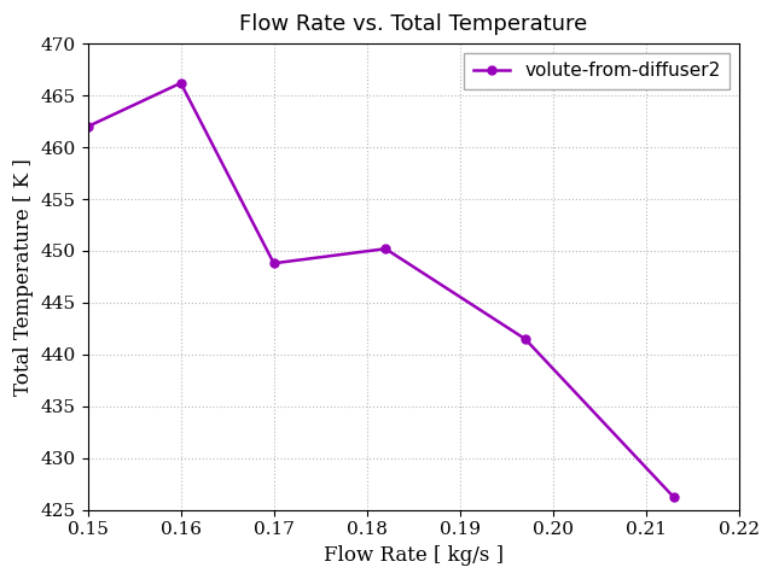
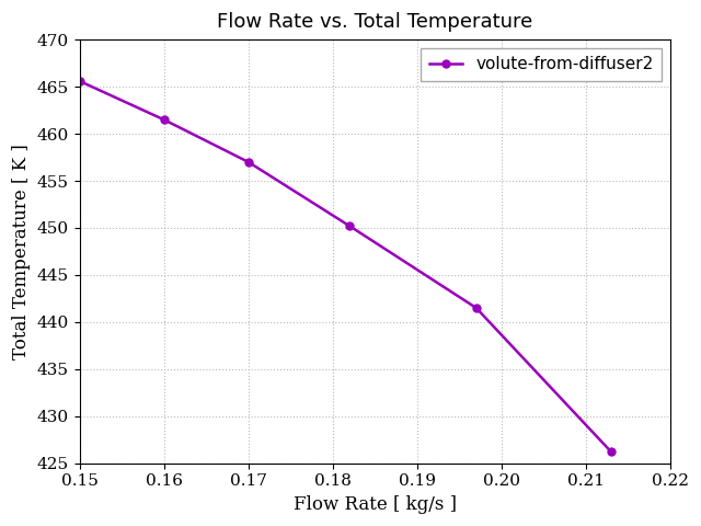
0.15: 462.0 -> 465.6
0.16: 466.2 -> 461.5
0.17: 448.8 -> 457.0
